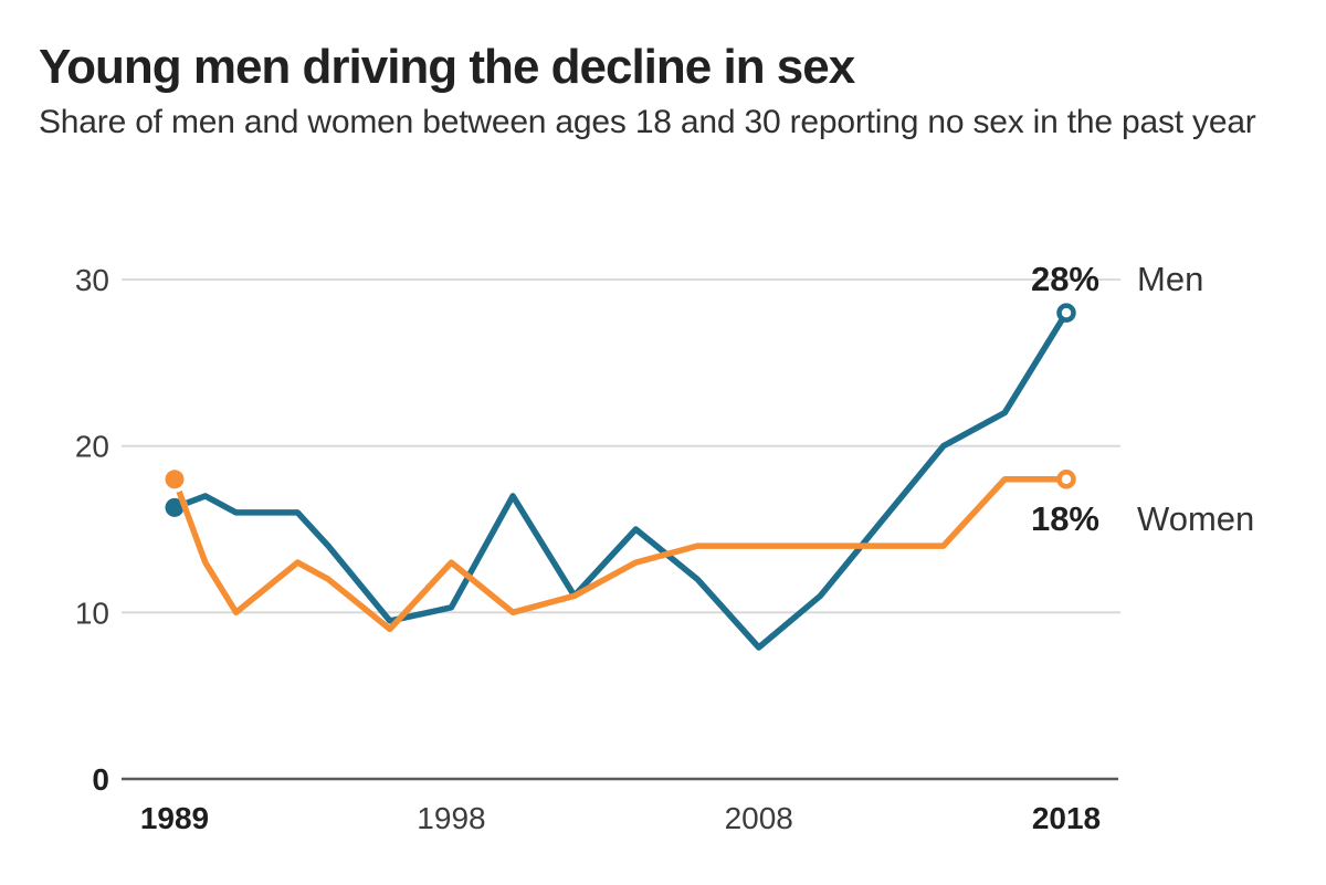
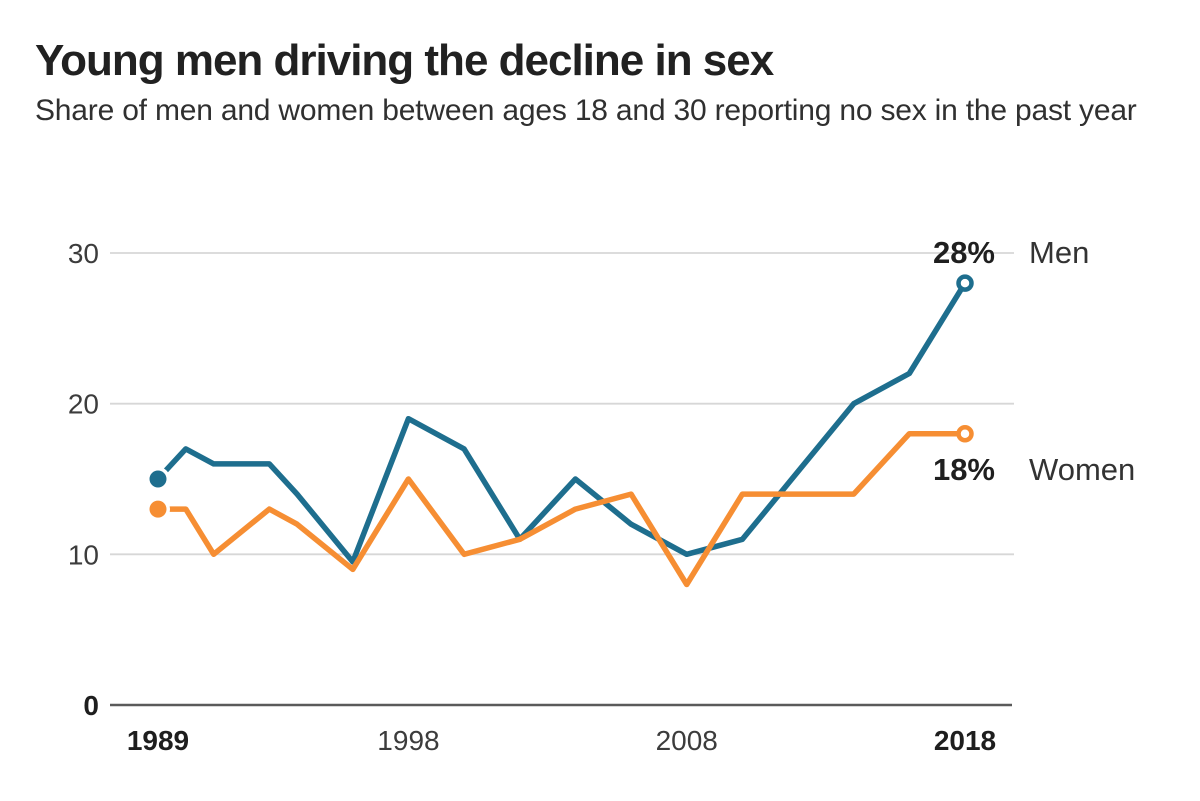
Men/1989: 16.3 -> 15.0
Women/1989: 18 -> 13
Men/1998: 10.3 -> 19.0
Women/1998: 13 -> 15
Men/2008: 7.9 -> 10.0
Women/2008: 14 -> 8
